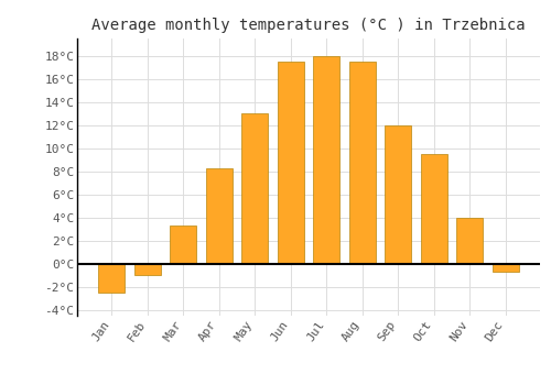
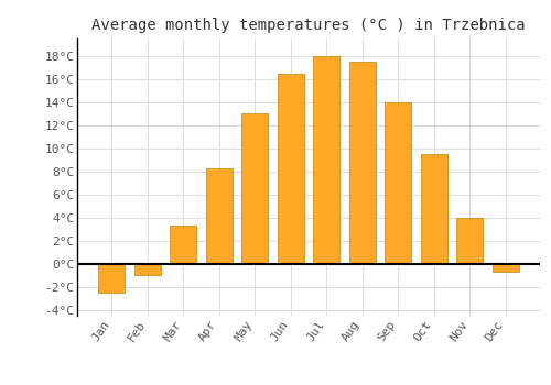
Jun: 17.5°C -> 16.5°C
Sep: 12.0°C -> 14.0°C
